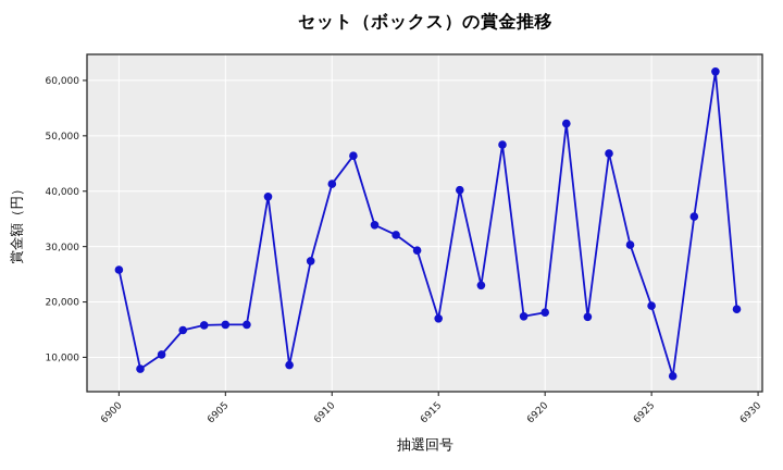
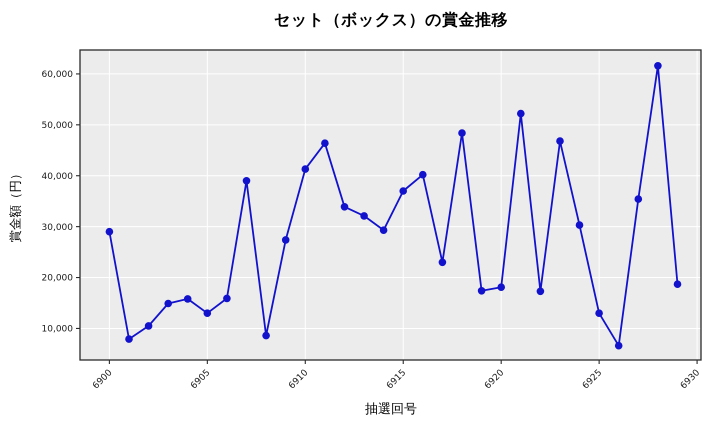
6900: 26000 -> 29000
6905: 16000 -> 13000
6915: 17000 -> 37000
6925: 19000 -> 13000
